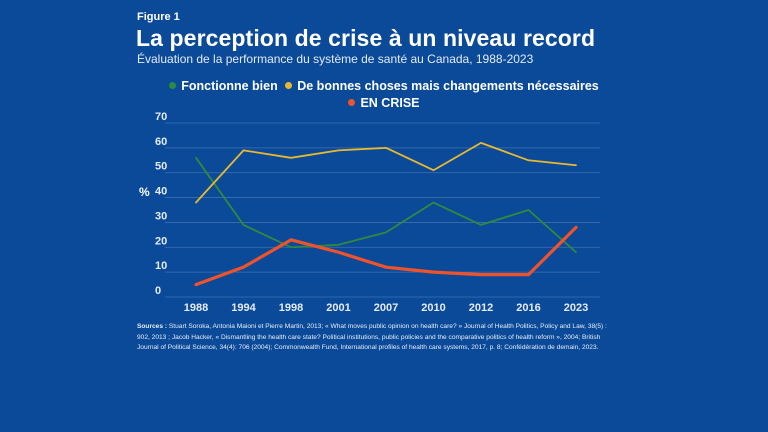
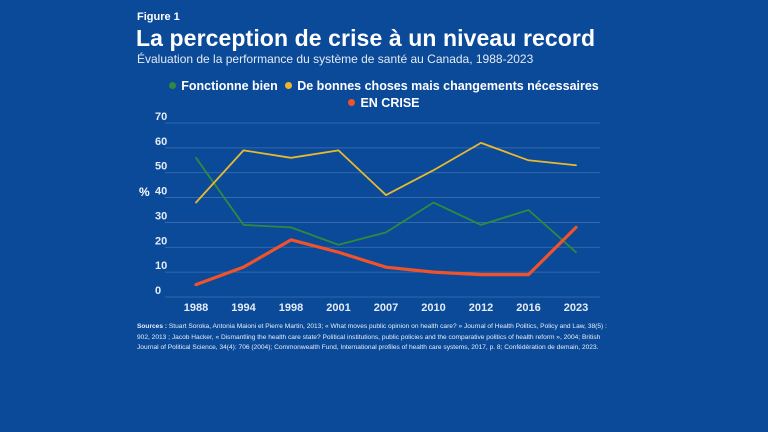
Fonctionne bien/1998: 20 -> 28
De bonnes choses mais changements nécessaires/2007: 60 -> 41
